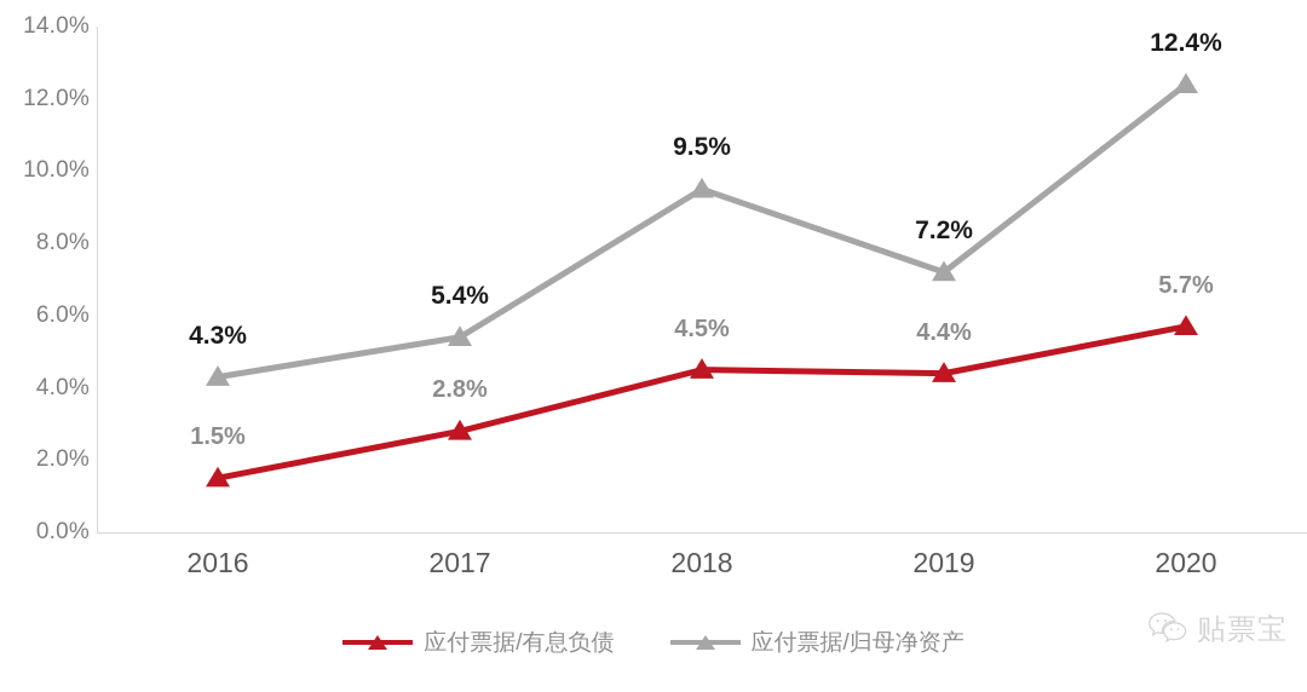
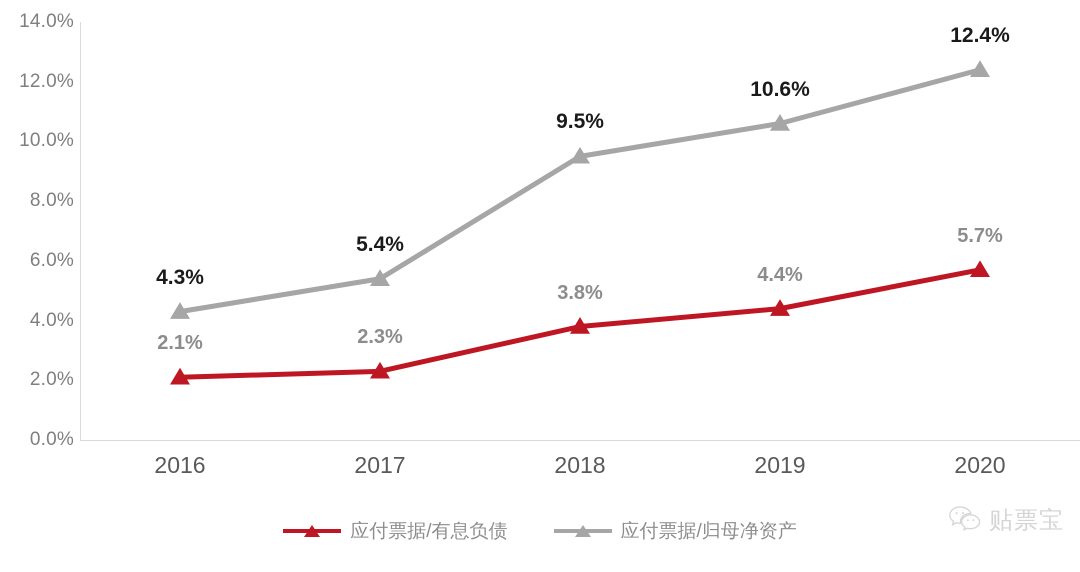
应付票据/有息负债/2016: 1.5% -> 2.1%
应付票据/有息负债/2017: 2.8% -> 2.3%
应付票据/有息负债/2018: 4.5% -> 3.8%
应付票据/归母净资产/2019: 7.2% -> 10.6%
